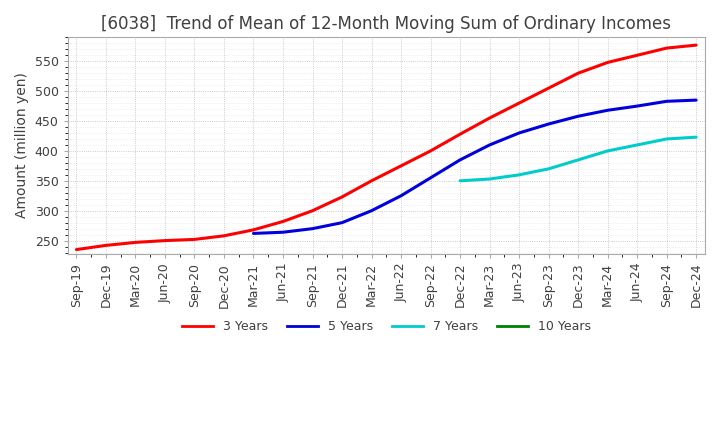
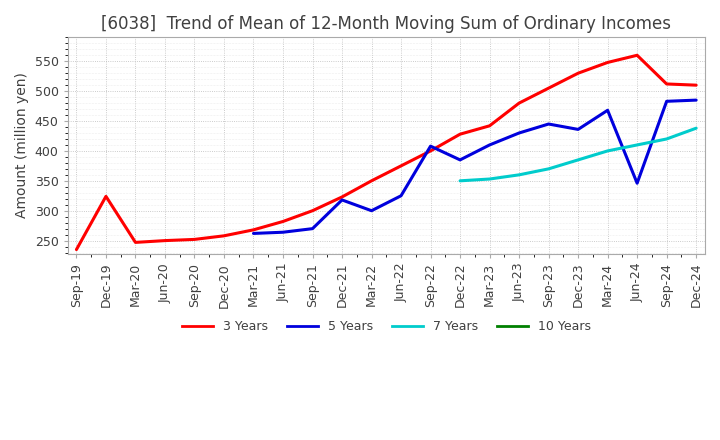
3 Years/Dec-19: 242 -> 324
5 Years/Dec-21: 280 -> 318
5 Years/Sep-22: 355 -> 408
3 Years/Mar-23: 455 -> 442
5 Years/Dec-23: 458 -> 436
5 Years/Jun-24: 475 -> 346
3 Years/Sep-24: 572 -> 512
3 Years/Dec-24: 577 -> 510
7 Years/Dec-24: 423 -> 438
